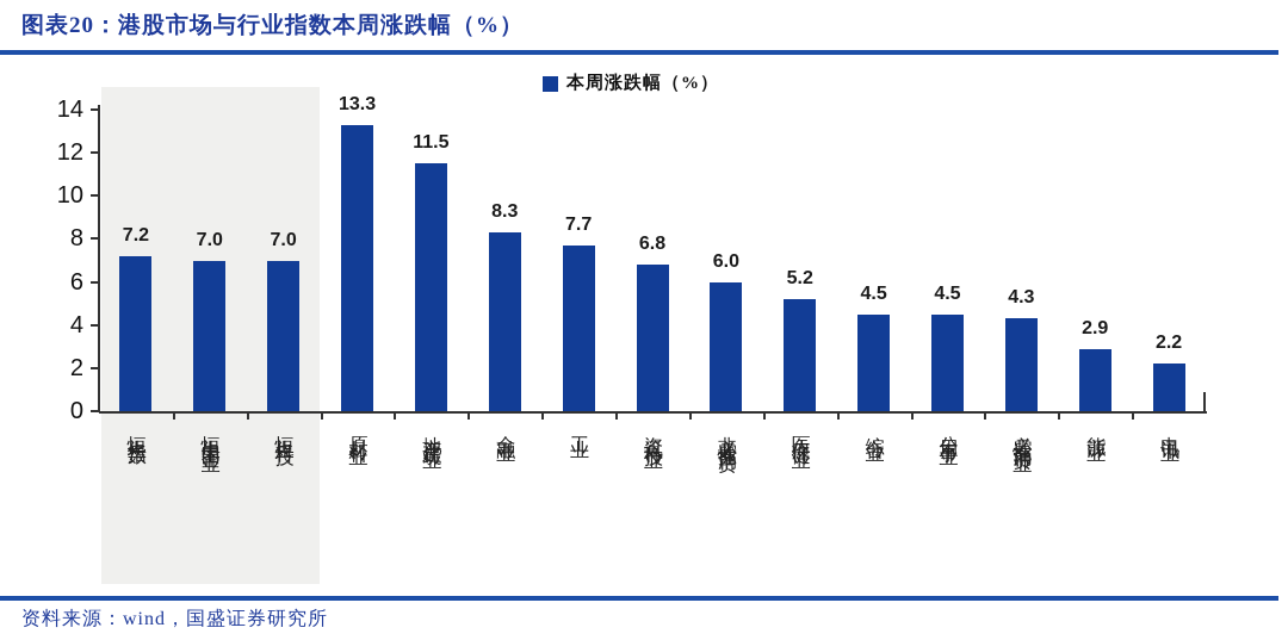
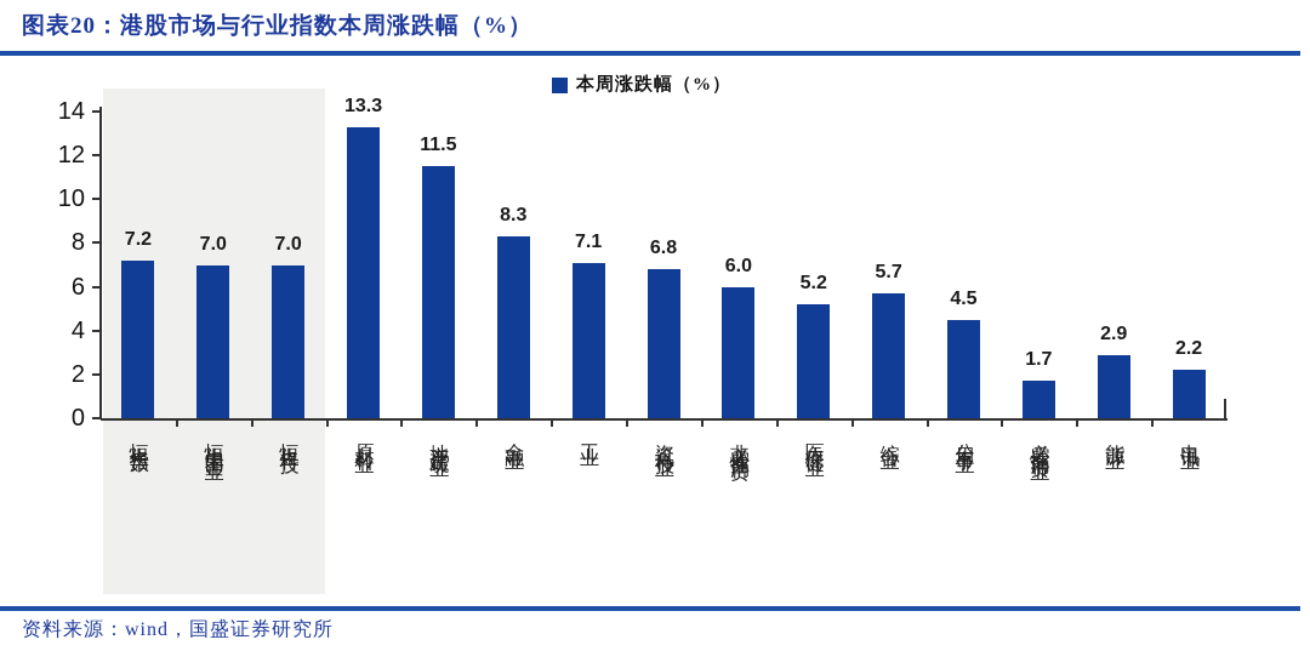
工业: 7.7 -> 7.1
综合业: 4.5 -> 5.7
必需性消费业: 4.3 -> 1.7
